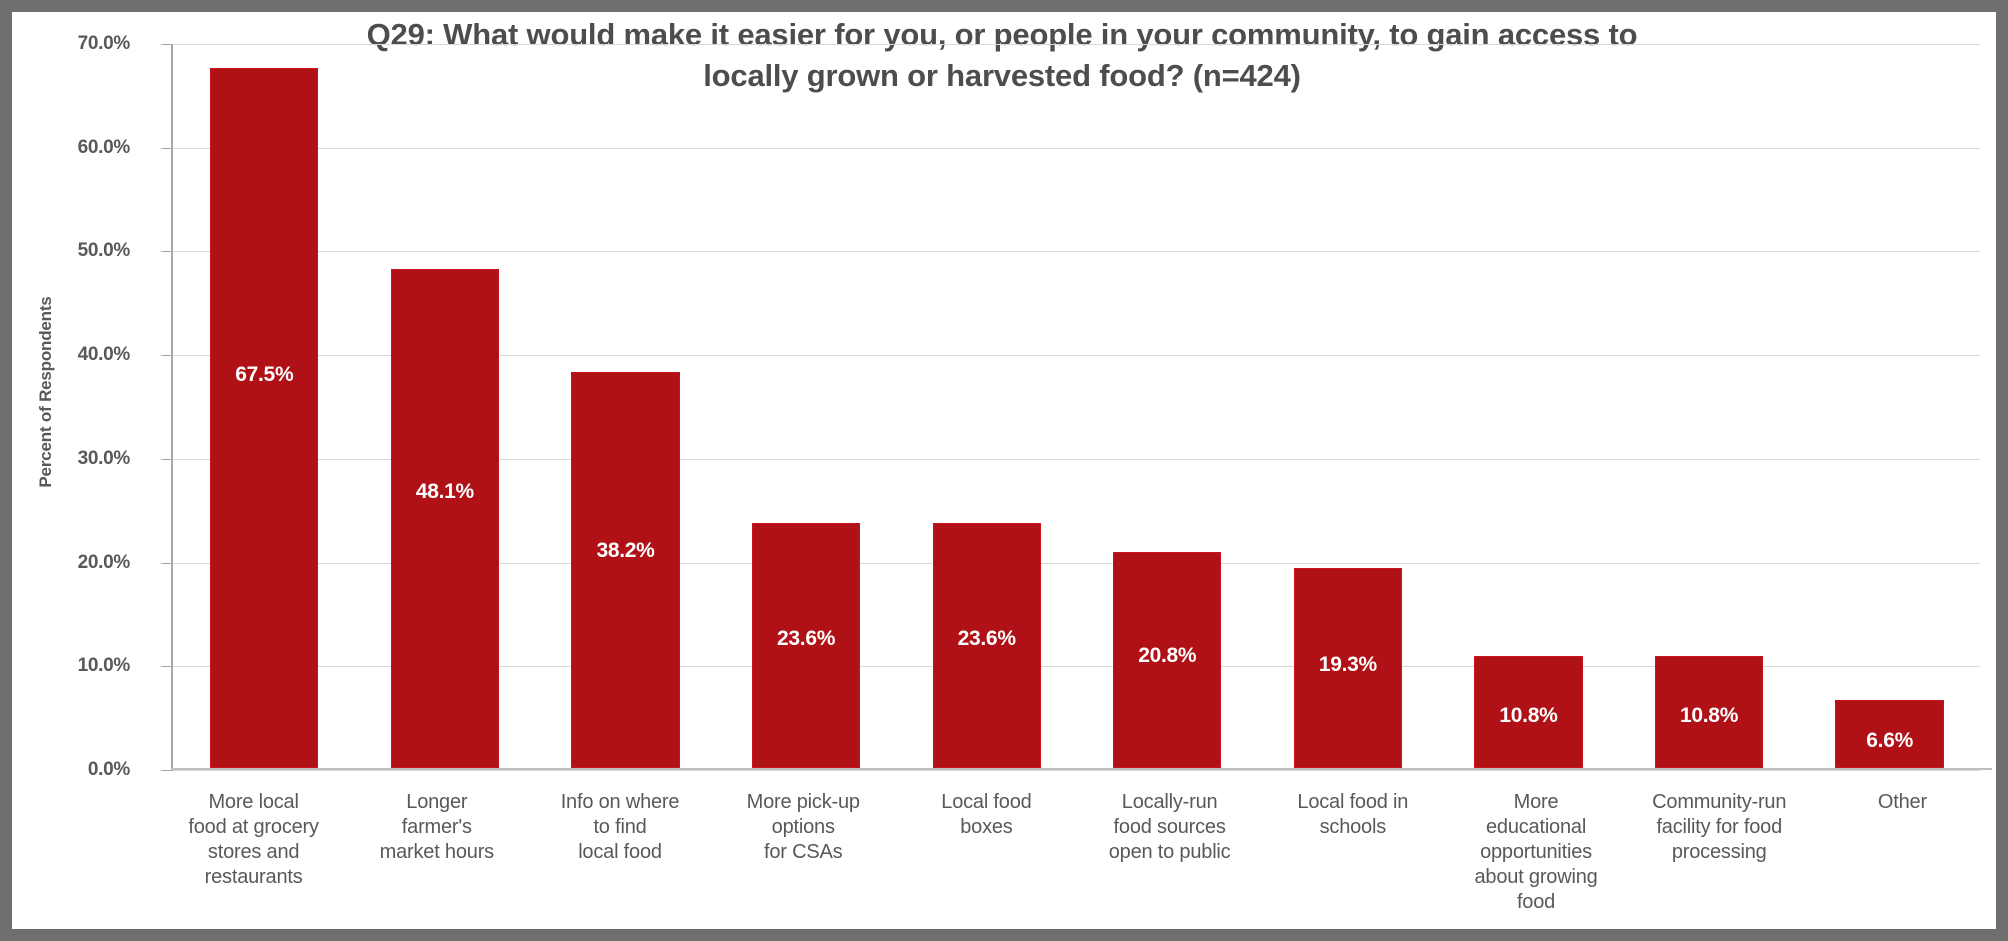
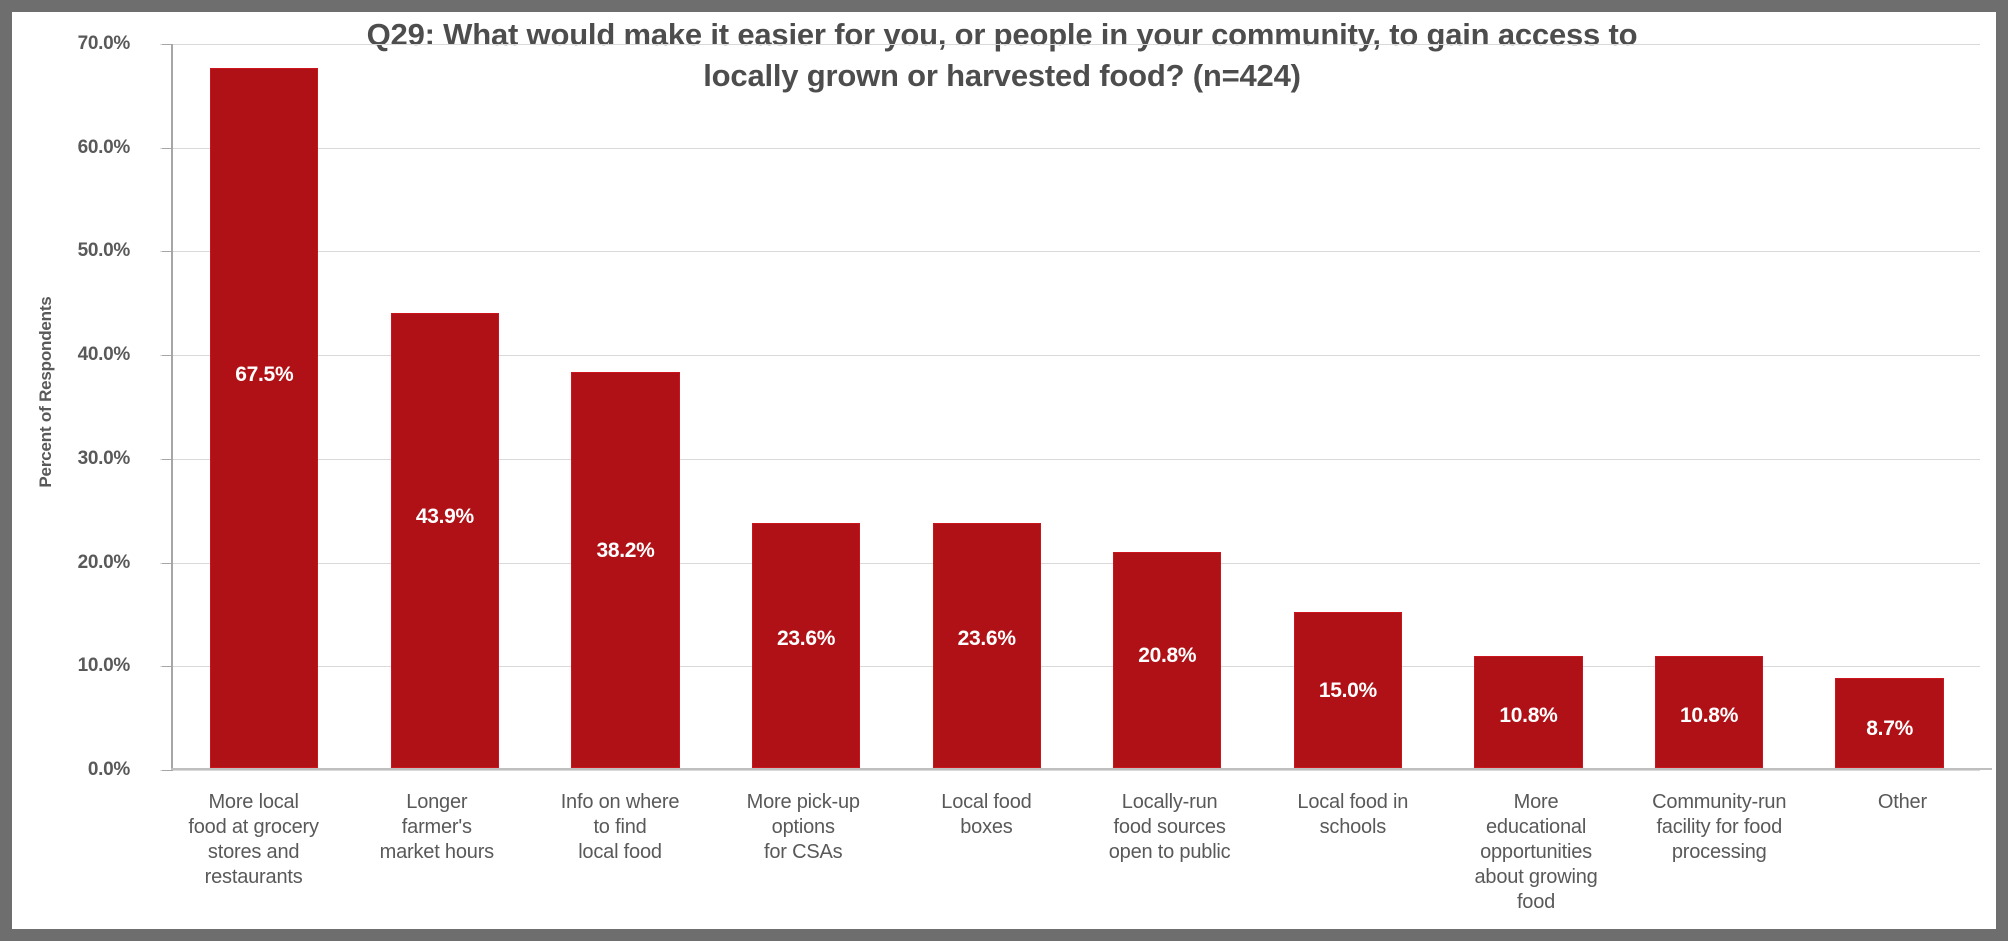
Longer farmer's market hours: 48.1% -> 43.9%
Local food in schools: 19.3% -> 15.0%
Other: 6.6% -> 8.7%
